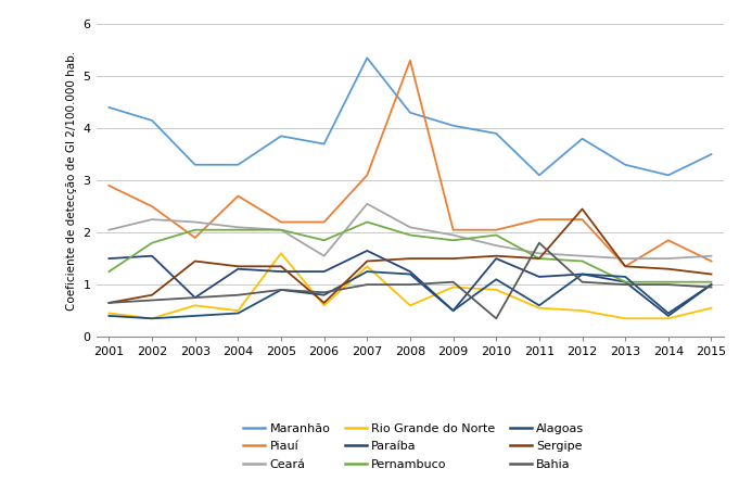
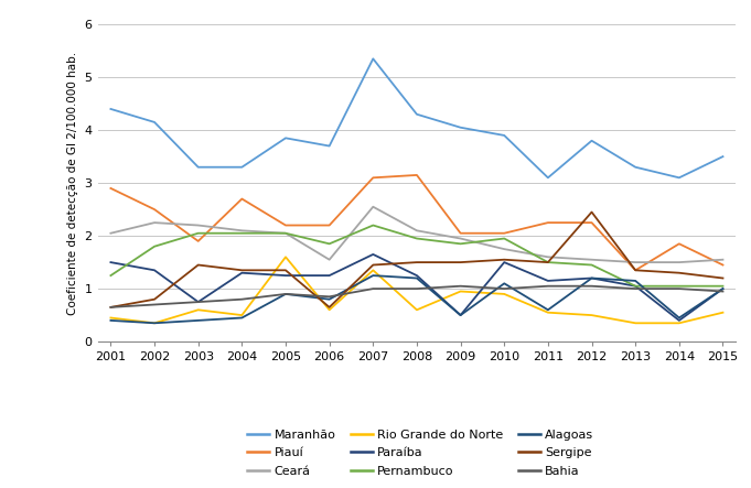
Paraíba/2002: 1.55 -> 1.35
Piauí/2008: 5.30 -> 3.15
Bahia/2010: 0.35 -> 1.00
Bahia/2011: 1.80 -> 1.05
